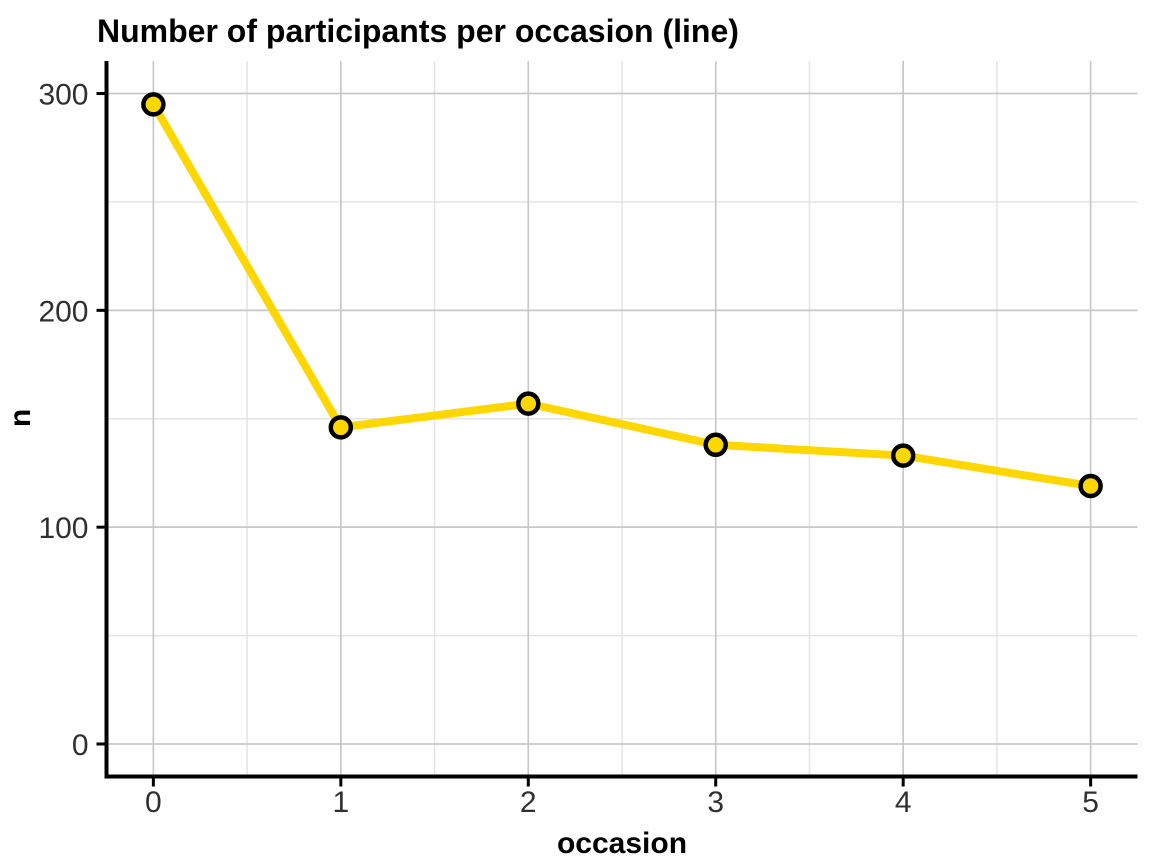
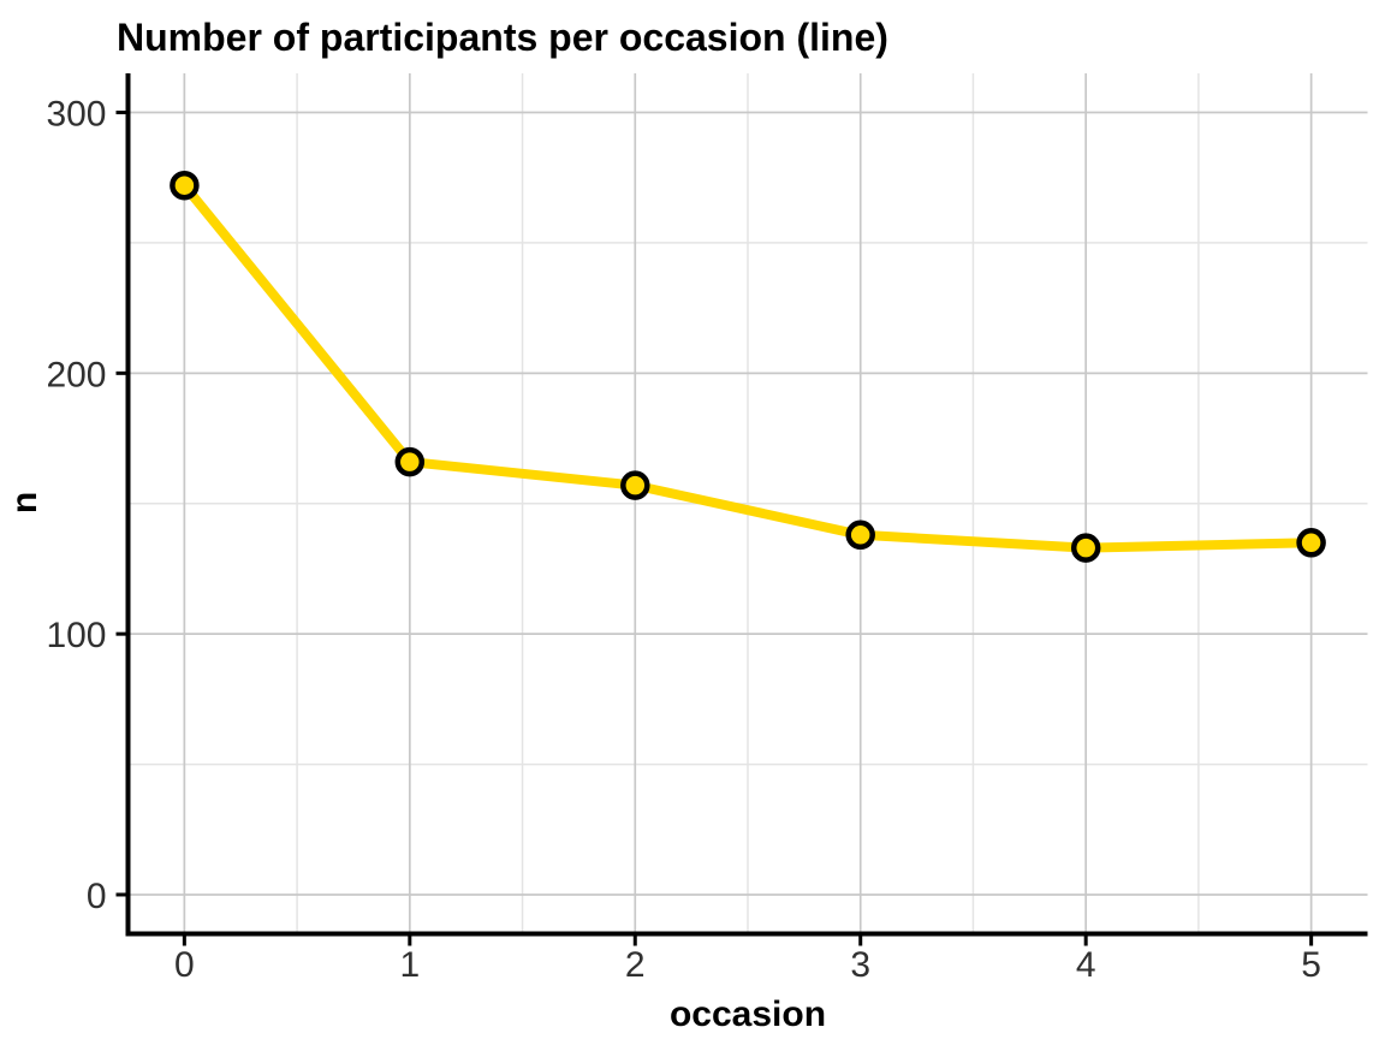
0: 295 -> 272
1: 146 -> 166
5: 119 -> 135
